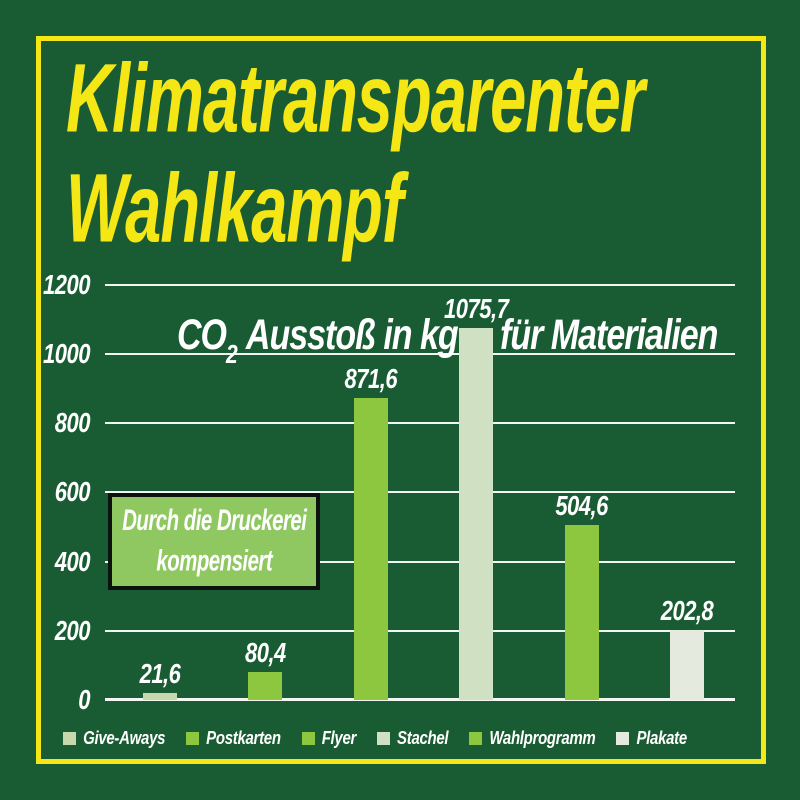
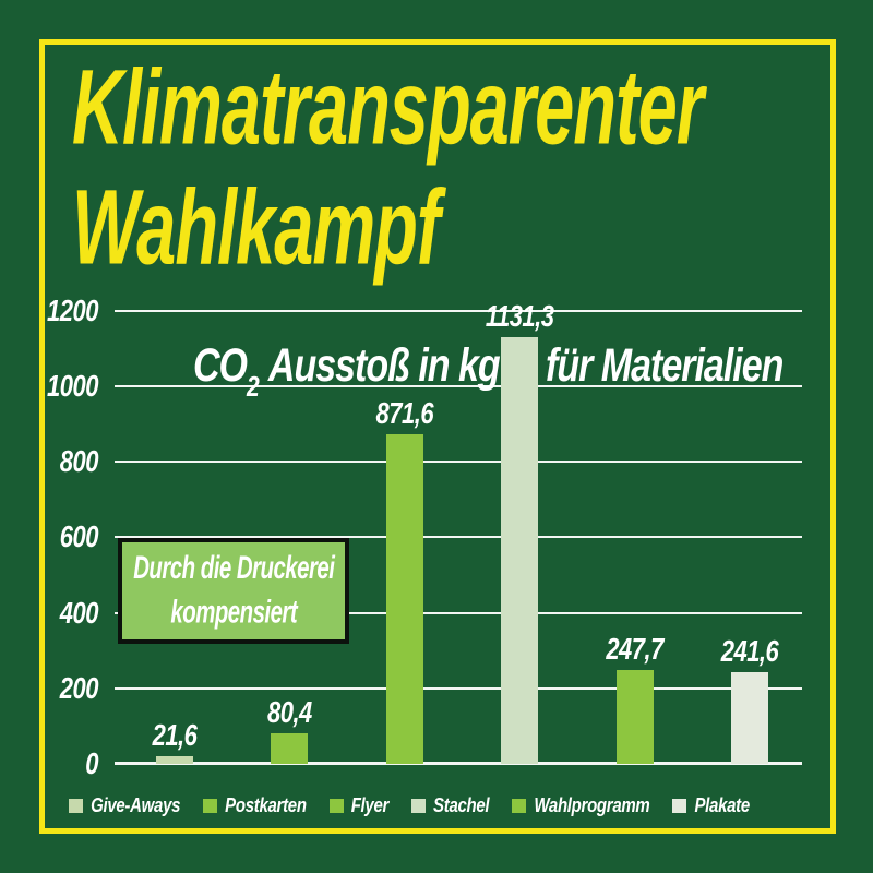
Stachel: 1075,7 -> 1131,3
Wahlprogramm: 504,6 -> 247,7
Plakate: 202,8 -> 241,6
